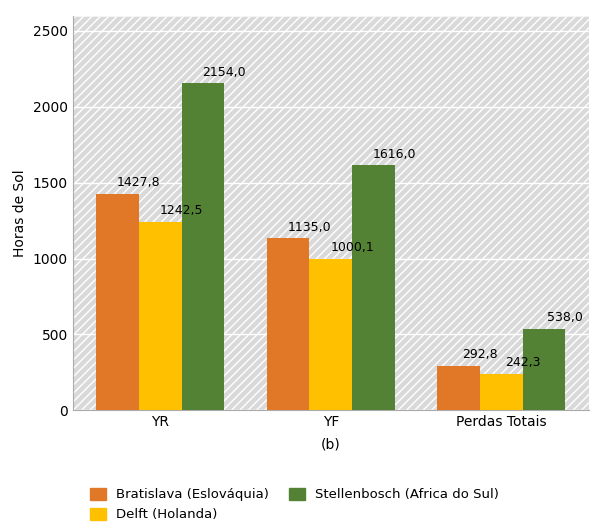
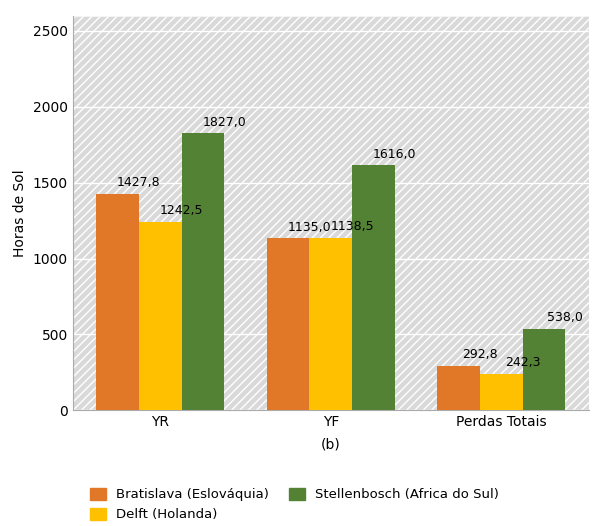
Stellenbosch (Africa do Sul)/YR: 2154,0 -> 1827,0
Delft (Holanda)/YF: 1000,1 -> 1138,5
